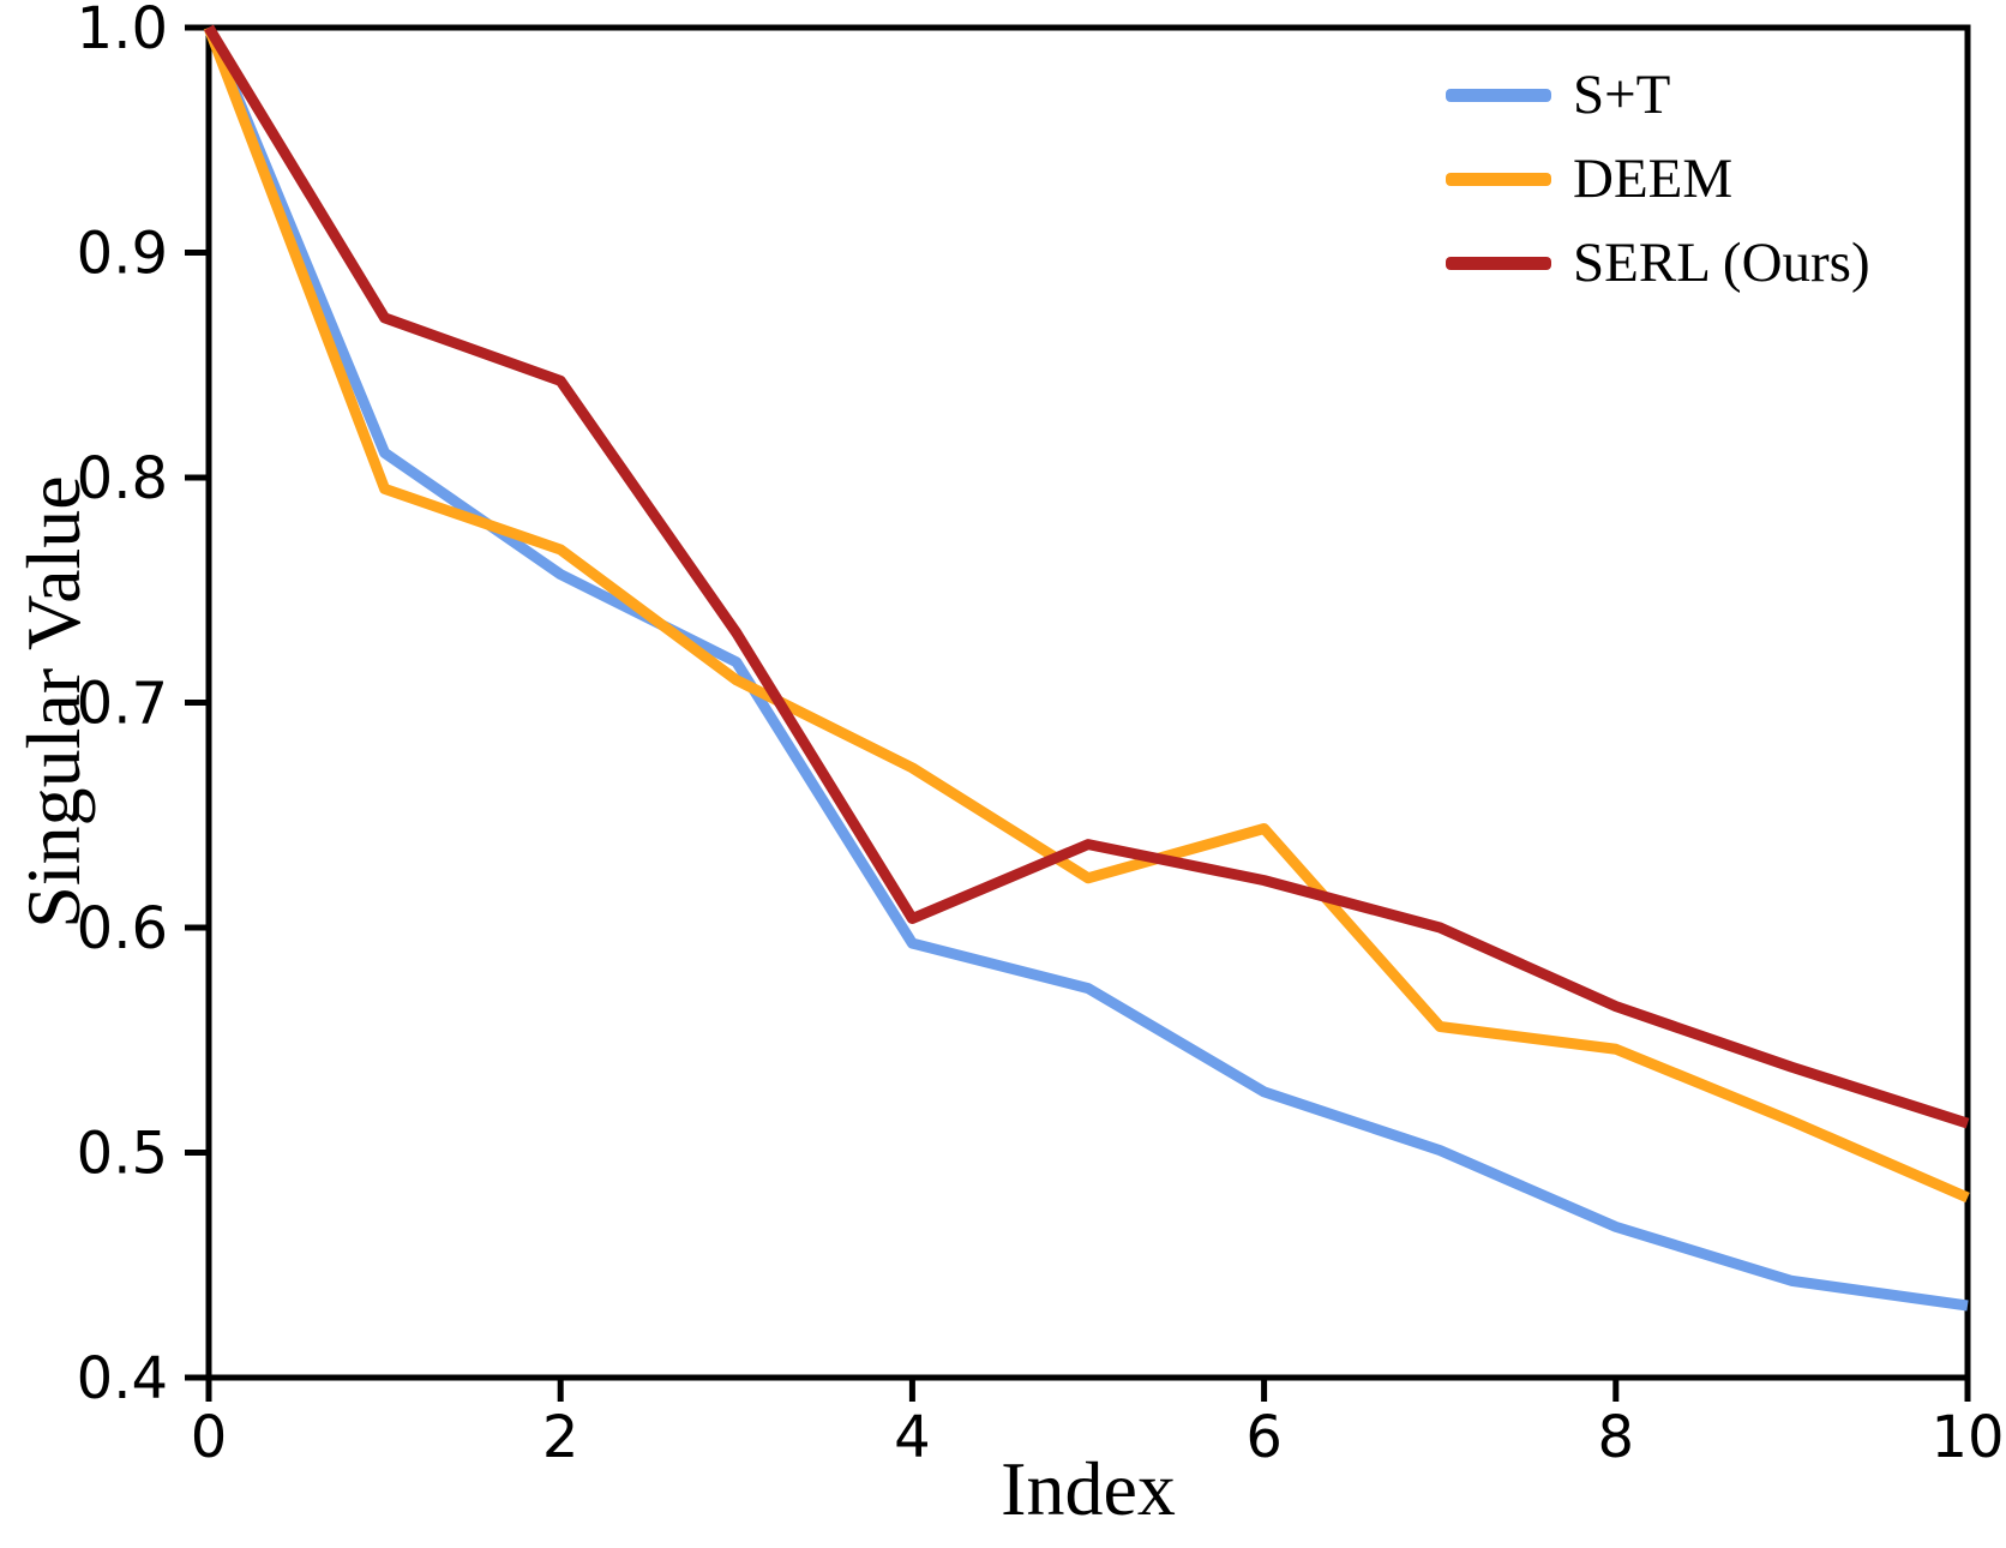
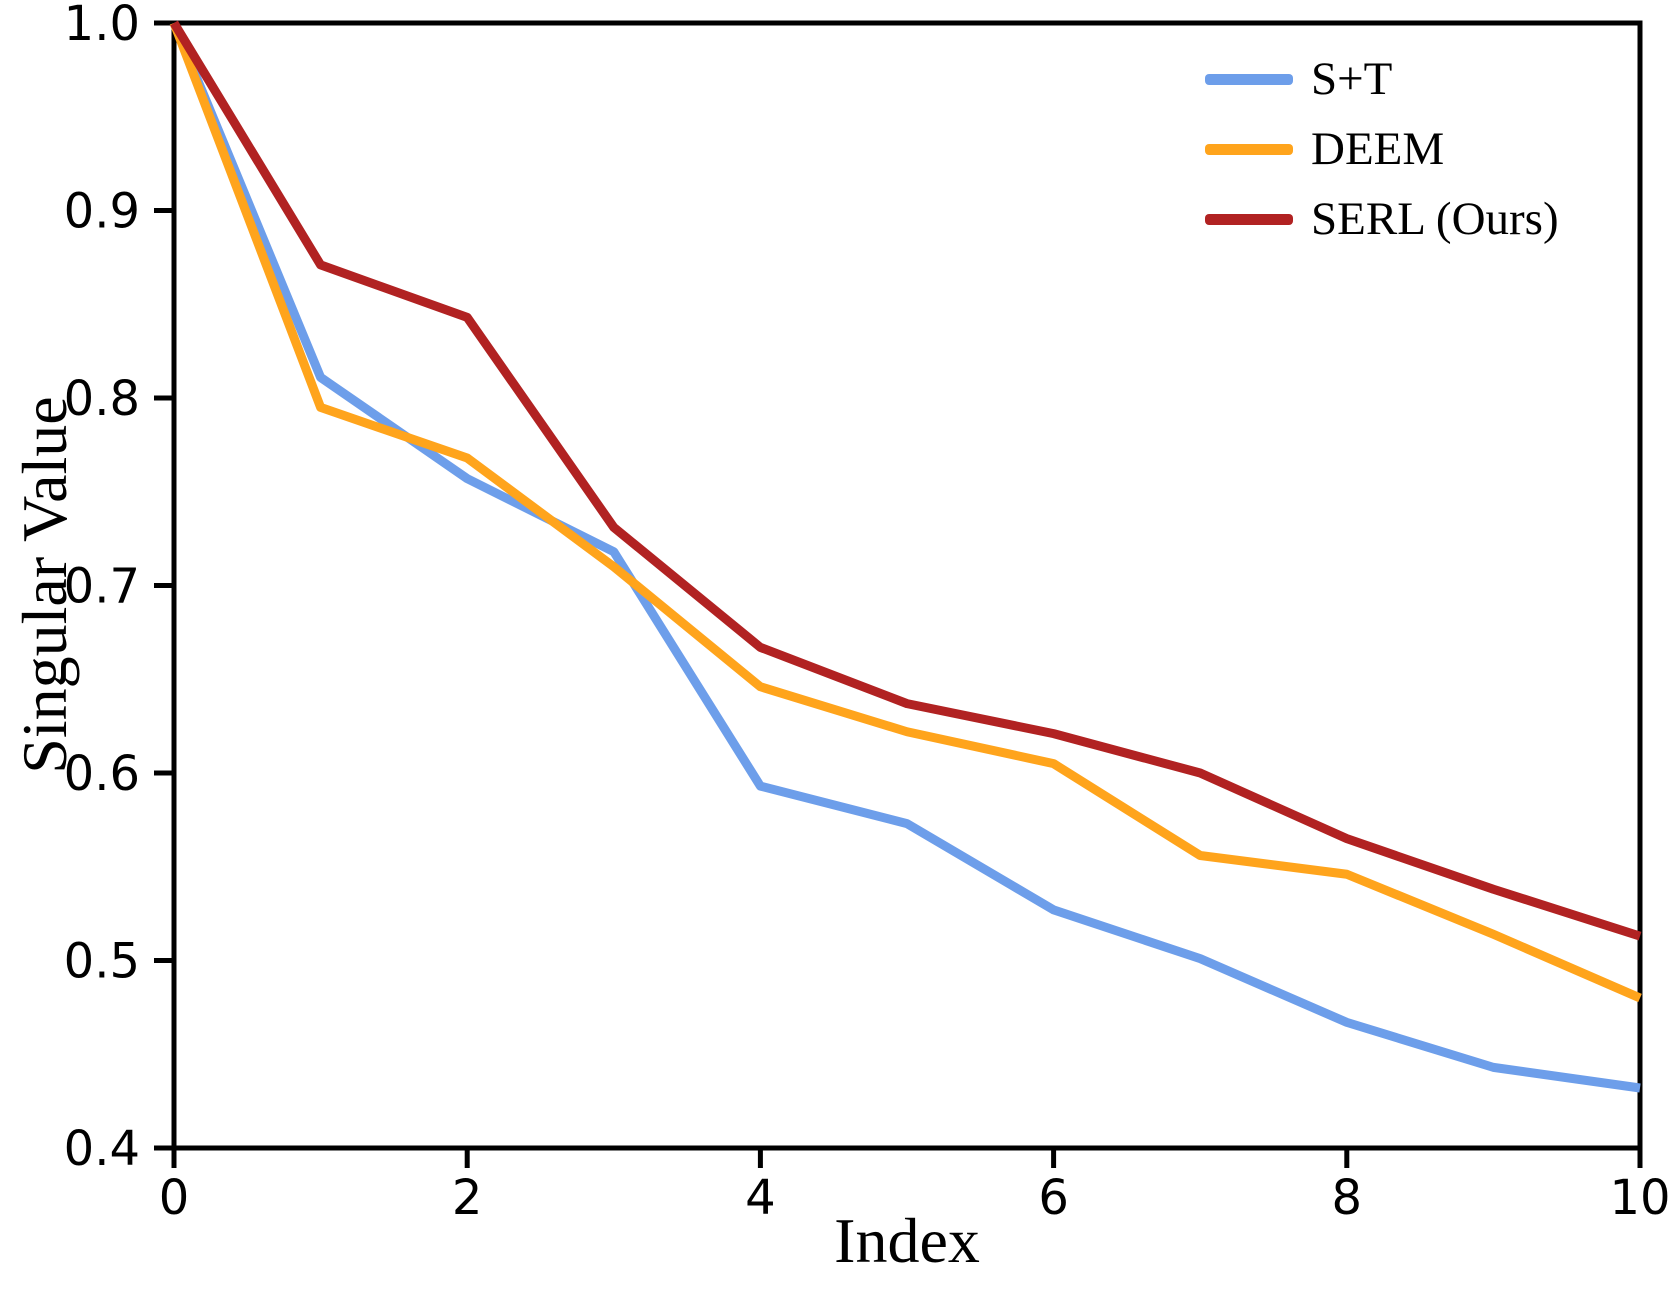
DEEM/4: 0.671 -> 0.646
SERL (Ours)/4: 0.604 -> 0.667
DEEM/6: 0.644 -> 0.605
